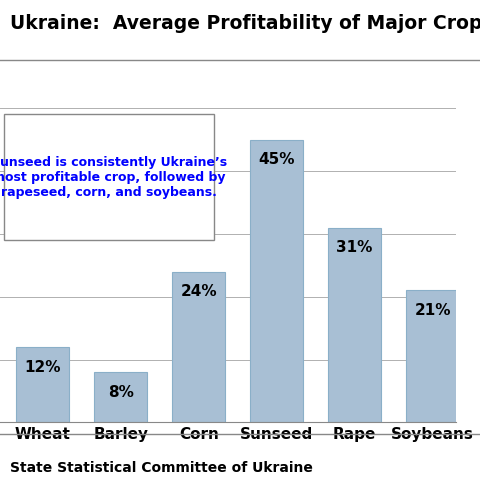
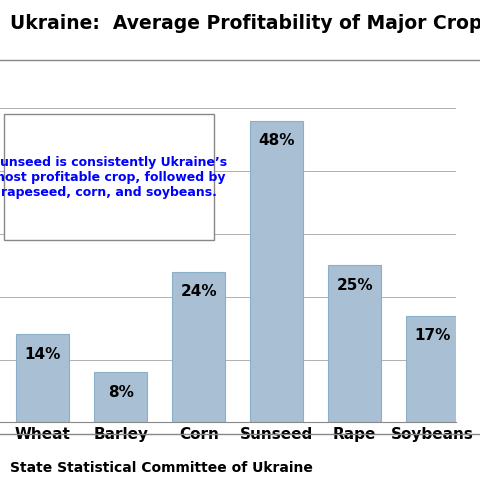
Wheat: 12% -> 14%
Sunseed: 45% -> 48%
Rape: 31% -> 25%
Soybeans: 21% -> 17%
